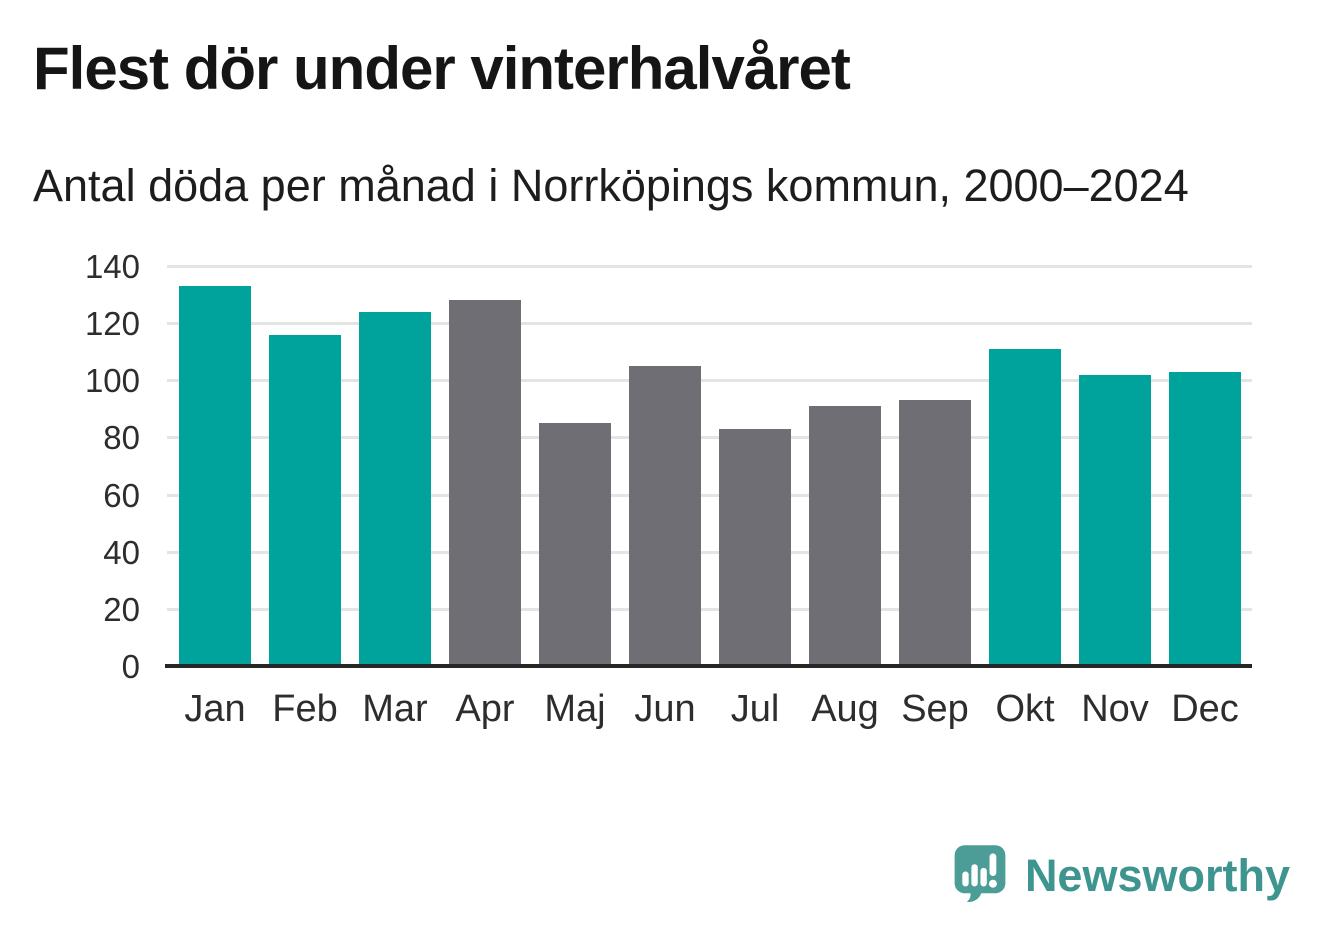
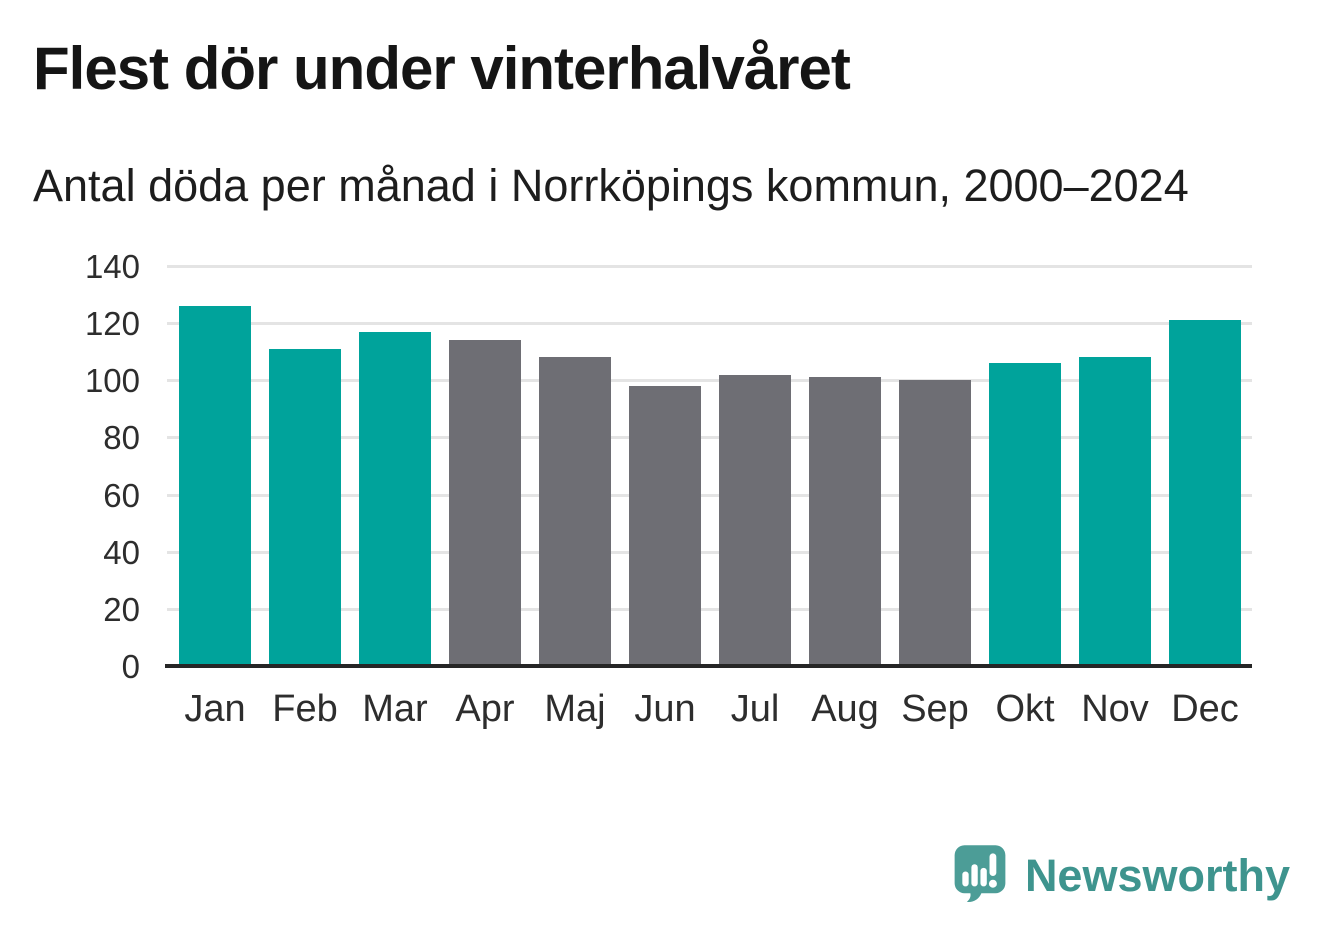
Jan: 133 -> 126
Feb: 116 -> 111
Mar: 124 -> 117
Apr: 128 -> 114
Maj: 85 -> 108
Jun: 105 -> 98
Jul: 83 -> 102
Aug: 91 -> 101
Sep: 93 -> 100
Okt: 111 -> 106
Nov: 102 -> 108
Dec: 103 -> 121
